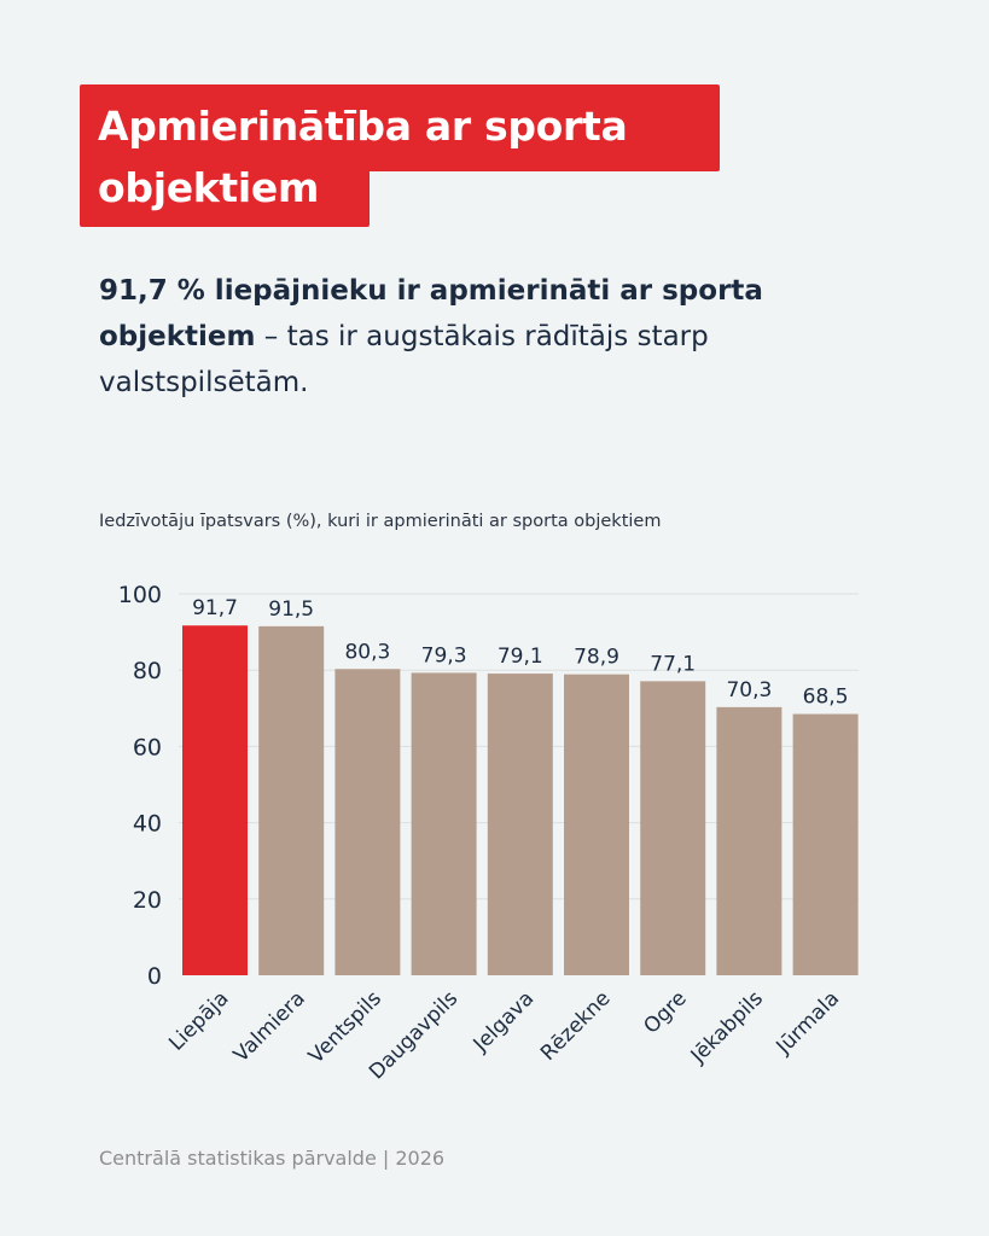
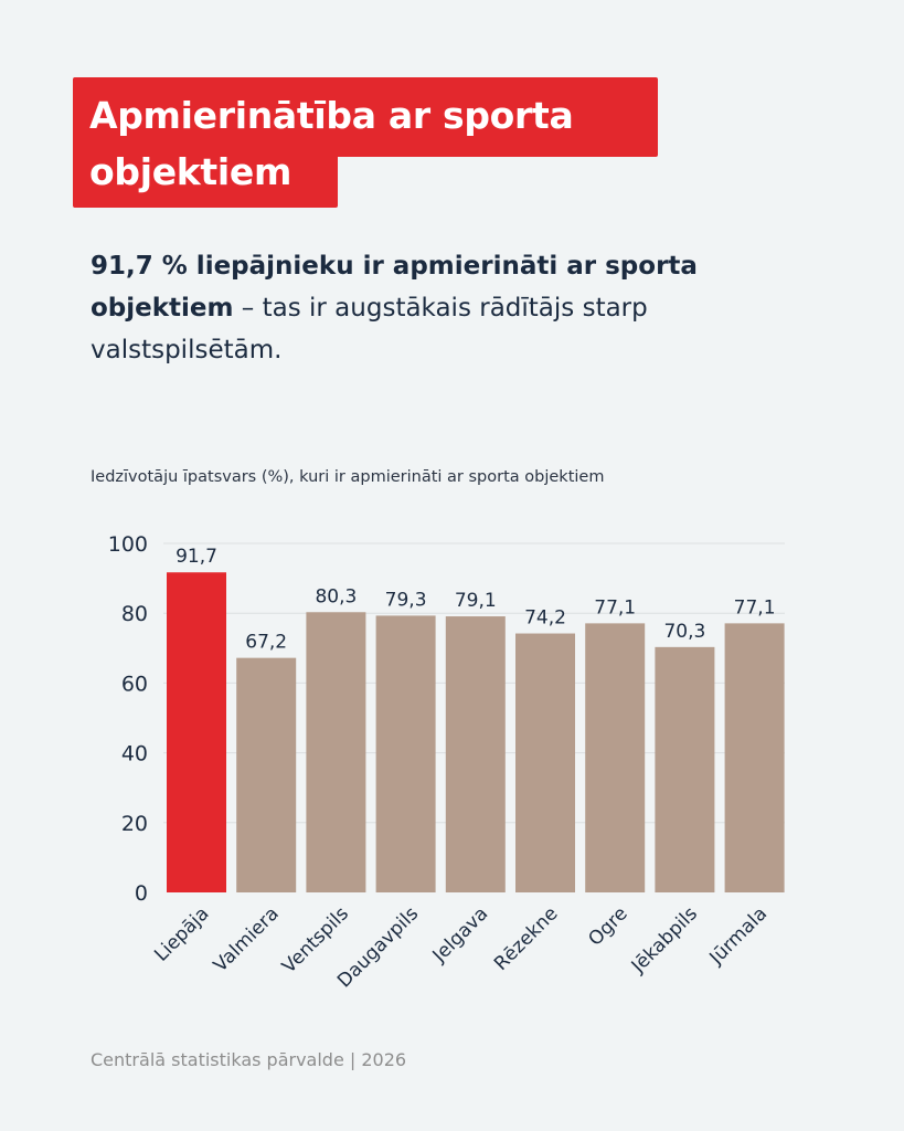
Valmiera: 91,5 -> 67,2
Rēzekne: 78,9 -> 74,2
Jūrmala: 68,5 -> 77,1
